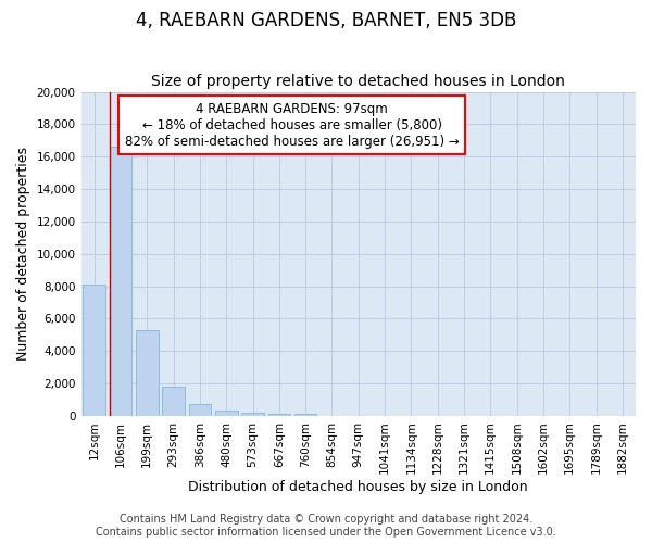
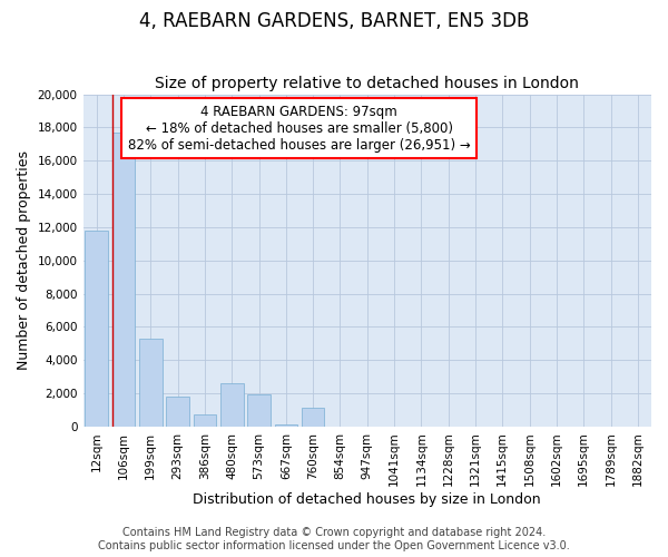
12sqm: 8,100 -> 11,800
106sqm: 16,600 -> 17,700
480sqm: 300 -> 2,600
573sqm: 200 -> 1,900
760sqm: 100 -> 1,100
